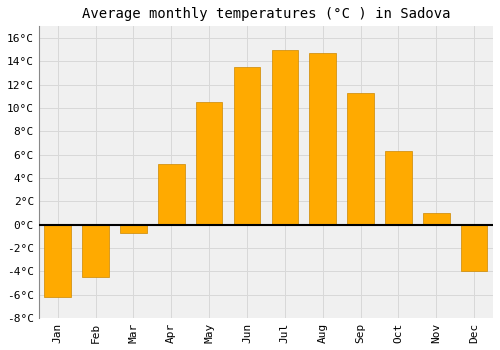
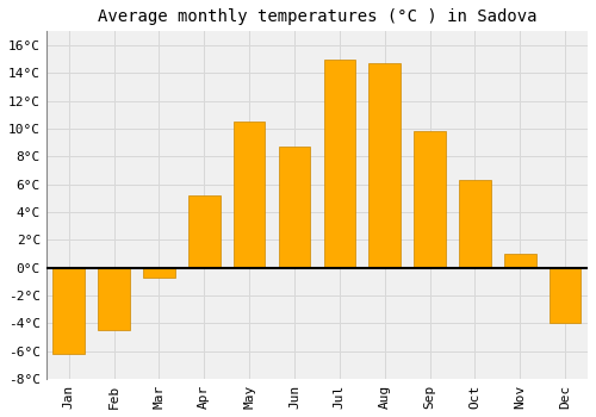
Jun: 13.5°C -> 8.7°C
Sep: 11.3°C -> 9.8°C
